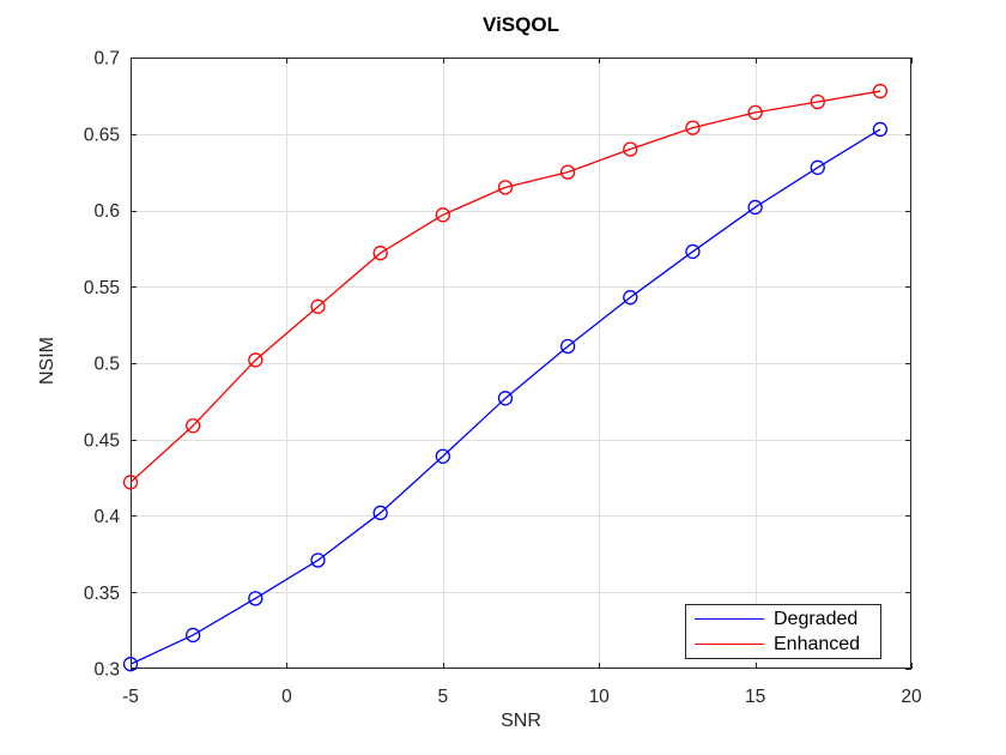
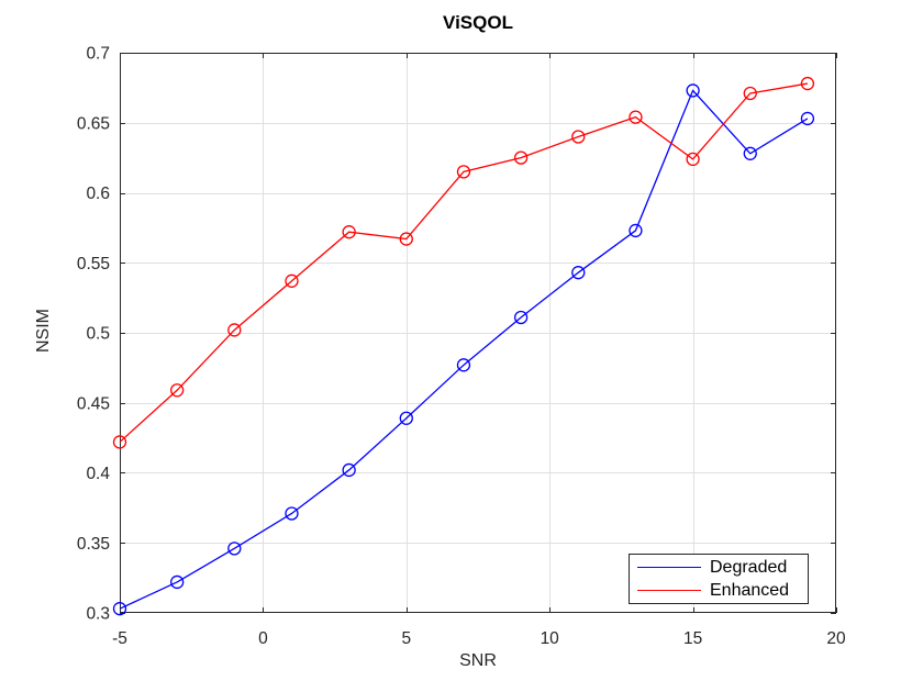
Enhanced/5: 0.597 -> 0.567
Degraded/15: 0.602 -> 0.673
Enhanced/15: 0.664 -> 0.624
